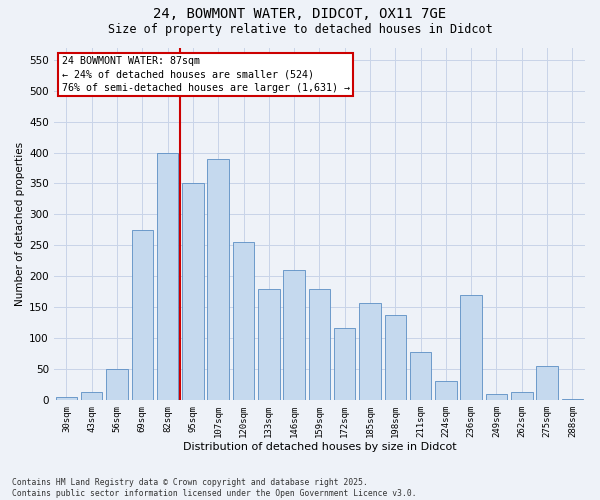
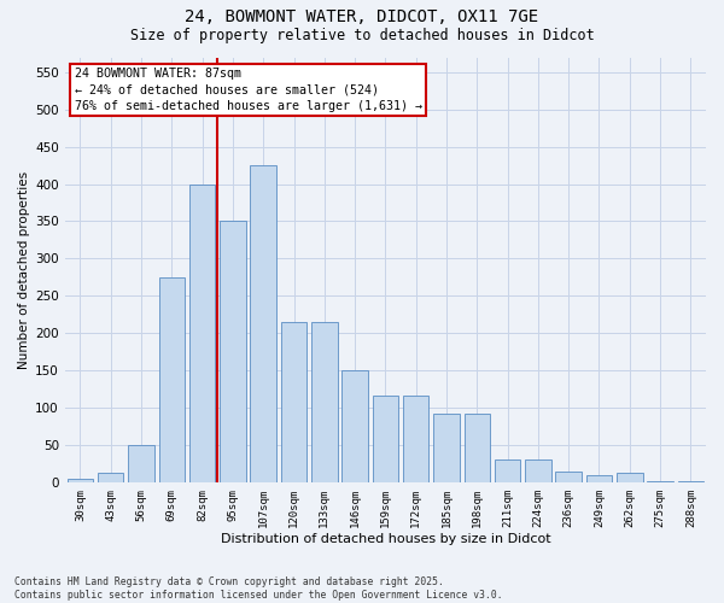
107sqm: 390 -> 425
120sqm: 256 -> 215
133sqm: 180 -> 215
146sqm: 210 -> 150
159sqm: 180 -> 117
185sqm: 156 -> 92
198sqm: 138 -> 92
211sqm: 78 -> 30
236sqm: 170 -> 15
275sqm: 54 -> 2
